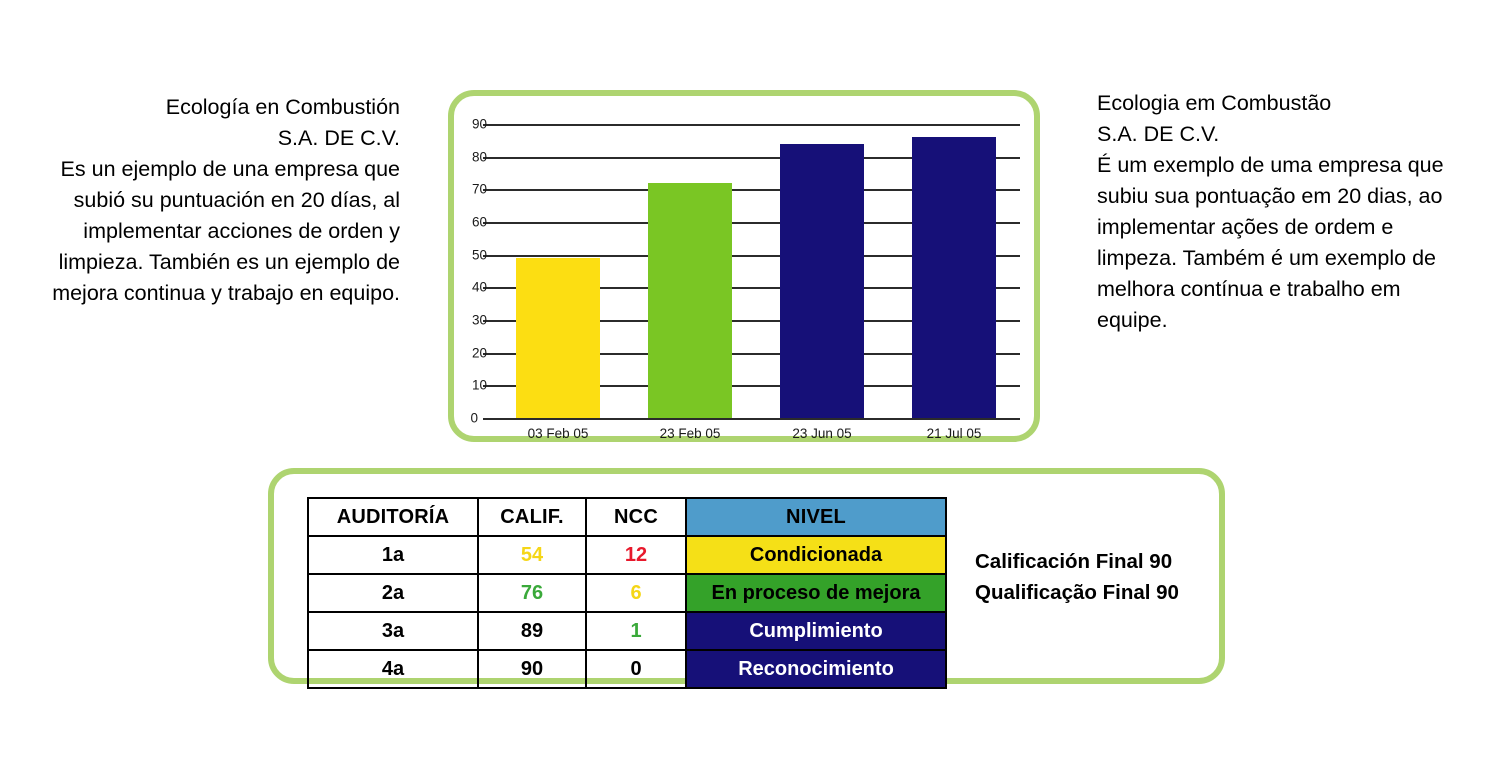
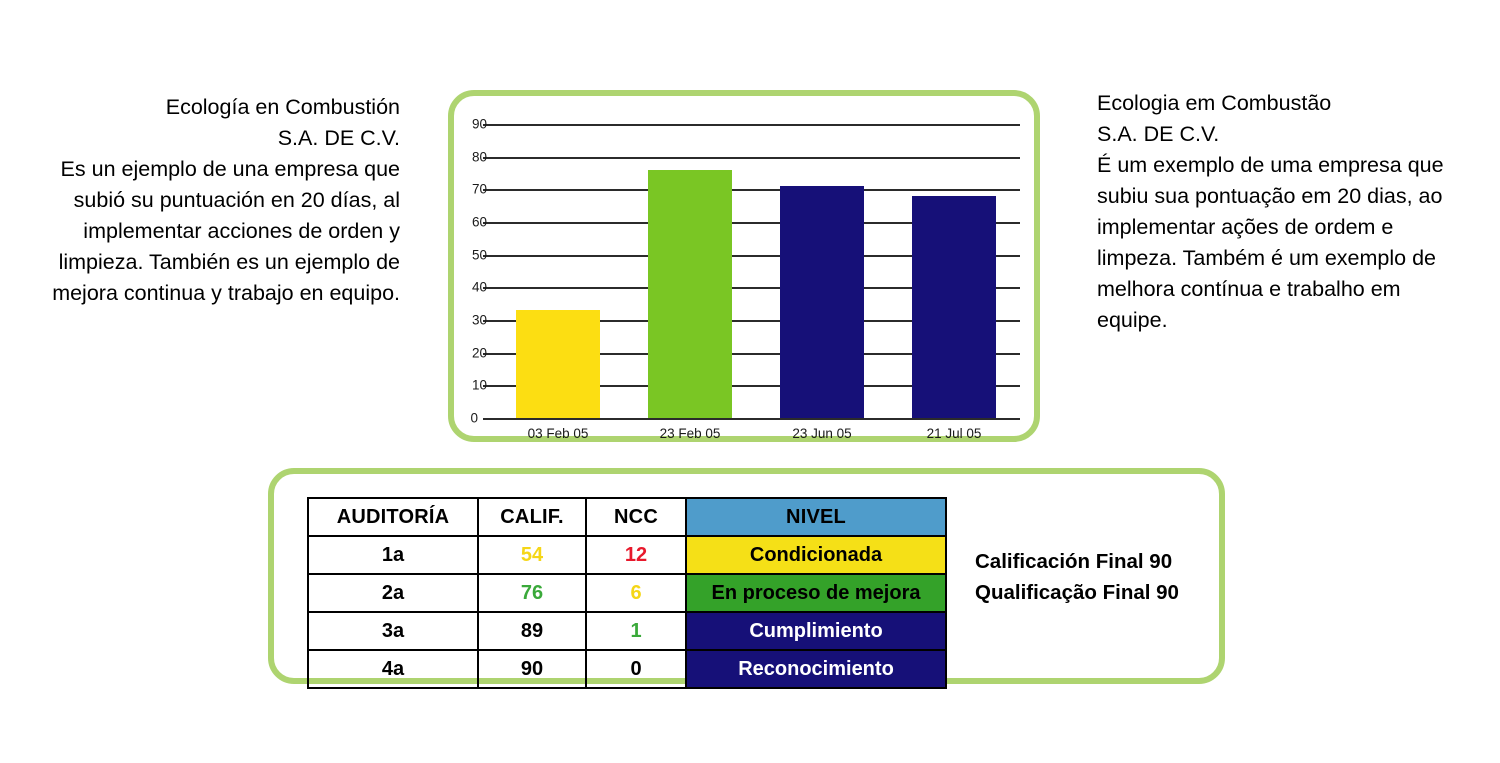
03 Feb 05: 49 -> 33
23 Feb 05: 72 -> 76
23 Jun 05: 84 -> 71
21 Jul 05: 86 -> 68
